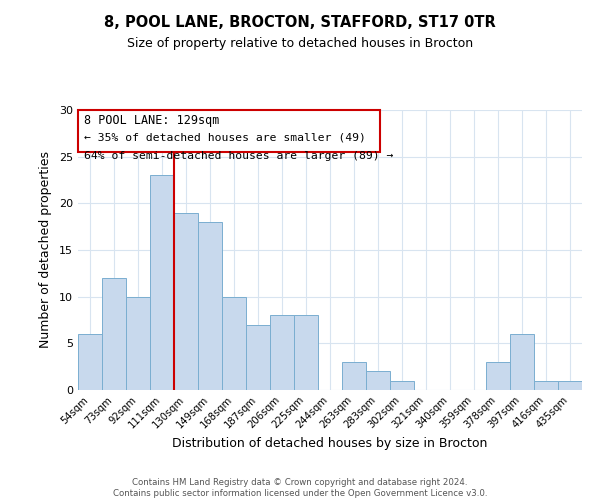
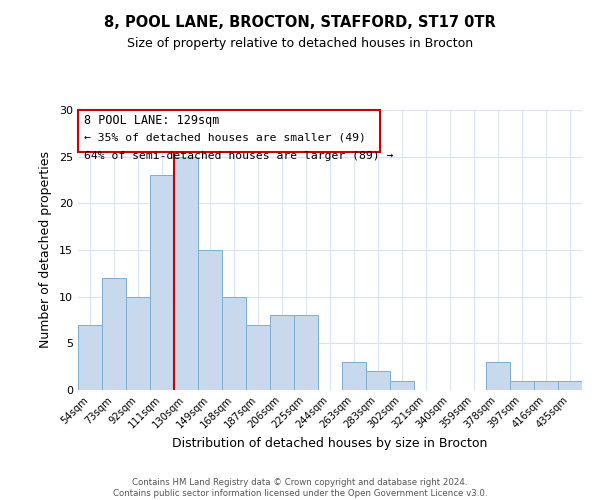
54sqm: 6 -> 7
130sqm: 19 -> 25
149sqm: 18 -> 15
397sqm: 6 -> 1
